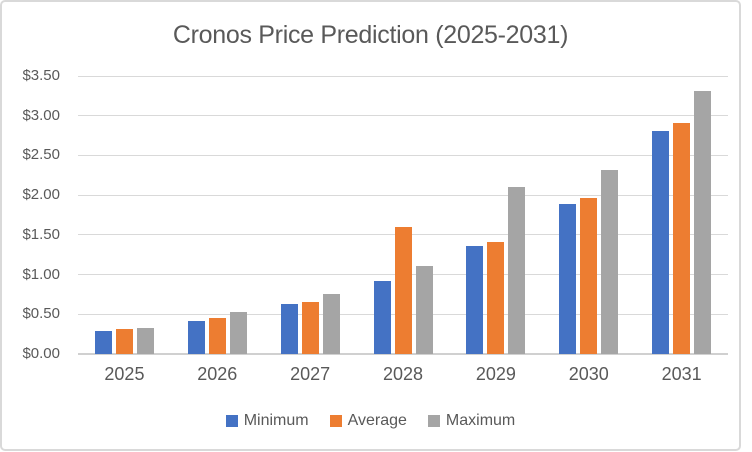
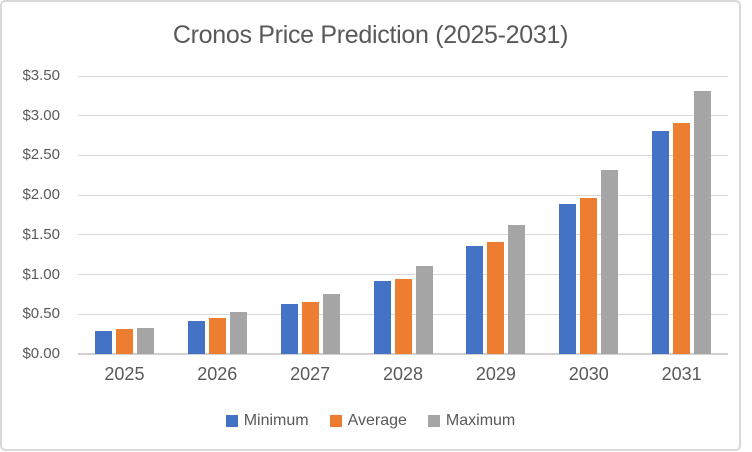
Average/2028: $1.6 -> $0.9
Maximum/2029: $2.1 -> $1.6
